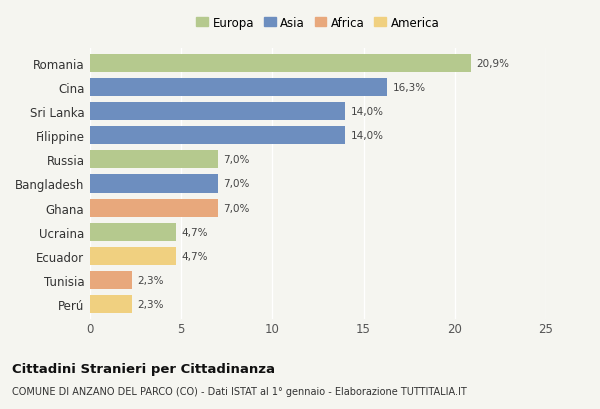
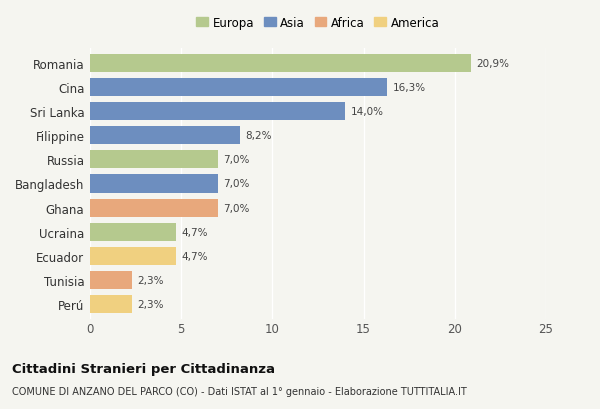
Filippine: 14,0% -> 8,2%
